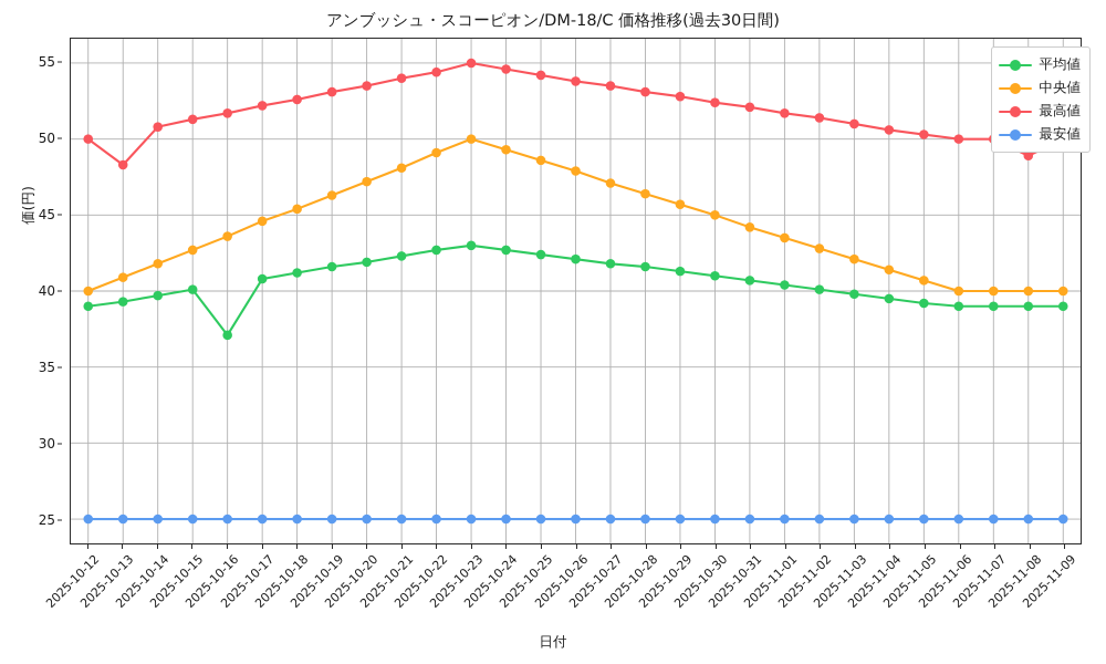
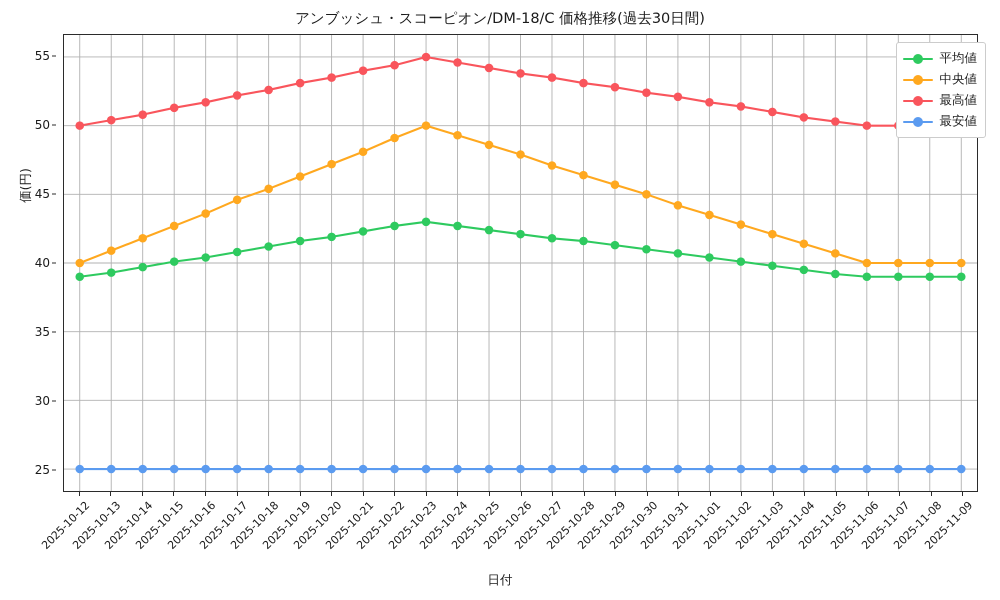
最高値/2025-10-13: 48.3 -> 50.4
平均値/2025-10-16: 37.1 -> 40.4
最高値/2025-11-08: 48.9 -> 50.0
